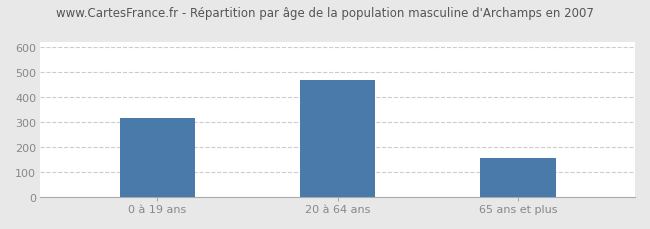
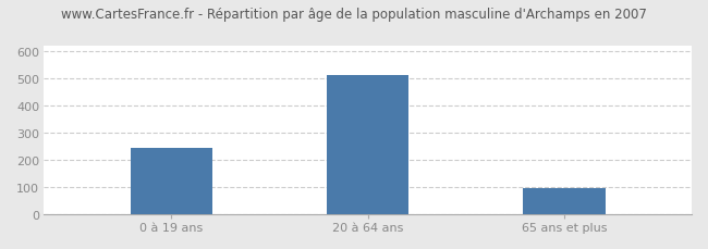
0 à 19 ans: 315 -> 245
20 à 64 ans: 465 -> 510
65 ans et plus: 155 -> 95
